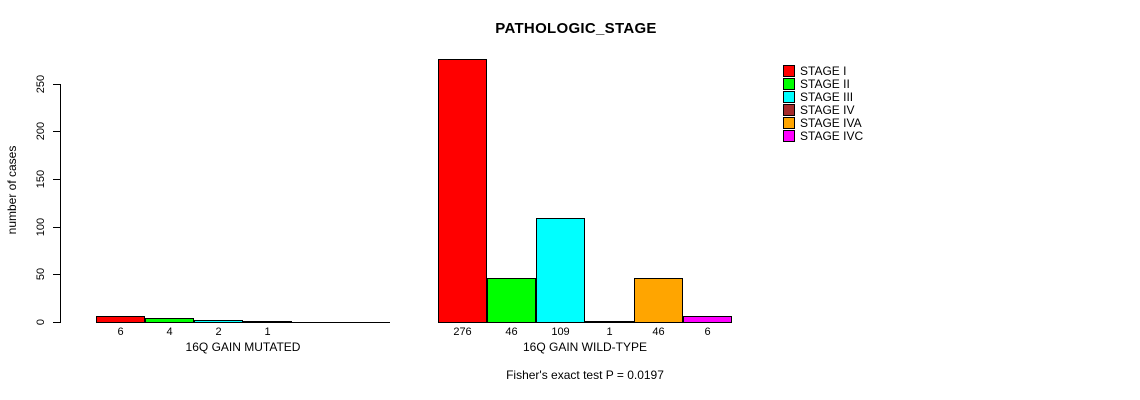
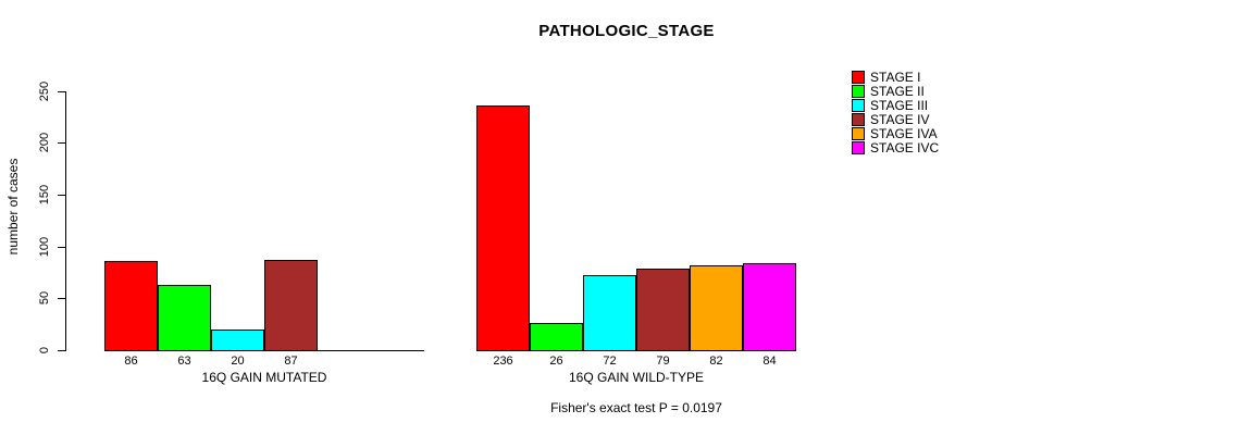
STAGE I/16Q GAIN MUTATED: 6 -> 86
STAGE II/16Q GAIN MUTATED: 4 -> 63
STAGE III/16Q GAIN MUTATED: 2 -> 20
STAGE IV/16Q GAIN MUTATED: 1 -> 87
STAGE I/16Q GAIN WILD-TYPE: 276 -> 236
STAGE II/16Q GAIN WILD-TYPE: 46 -> 26
STAGE III/16Q GAIN WILD-TYPE: 109 -> 72
STAGE IV/16Q GAIN WILD-TYPE: 1 -> 79
STAGE IVA/16Q GAIN WILD-TYPE: 46 -> 82
STAGE IVC/16Q GAIN WILD-TYPE: 6 -> 84
